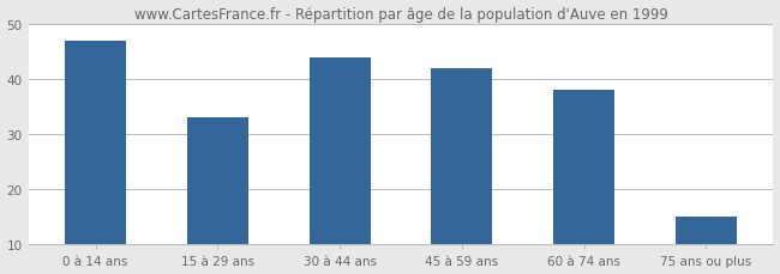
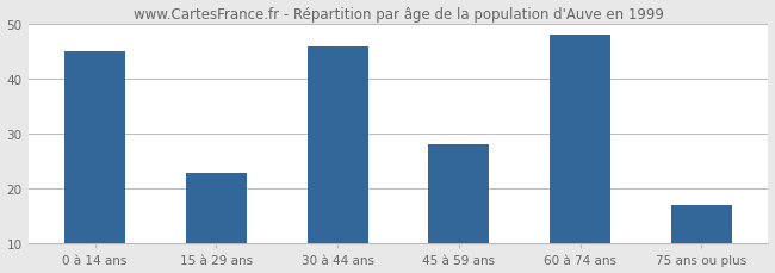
0 à 14 ans: 47 -> 45
15 à 29 ans: 33 -> 23
30 à 44 ans: 44 -> 46
45 à 59 ans: 42 -> 28
60 à 74 ans: 38 -> 48
75 ans ou plus: 15 -> 17
